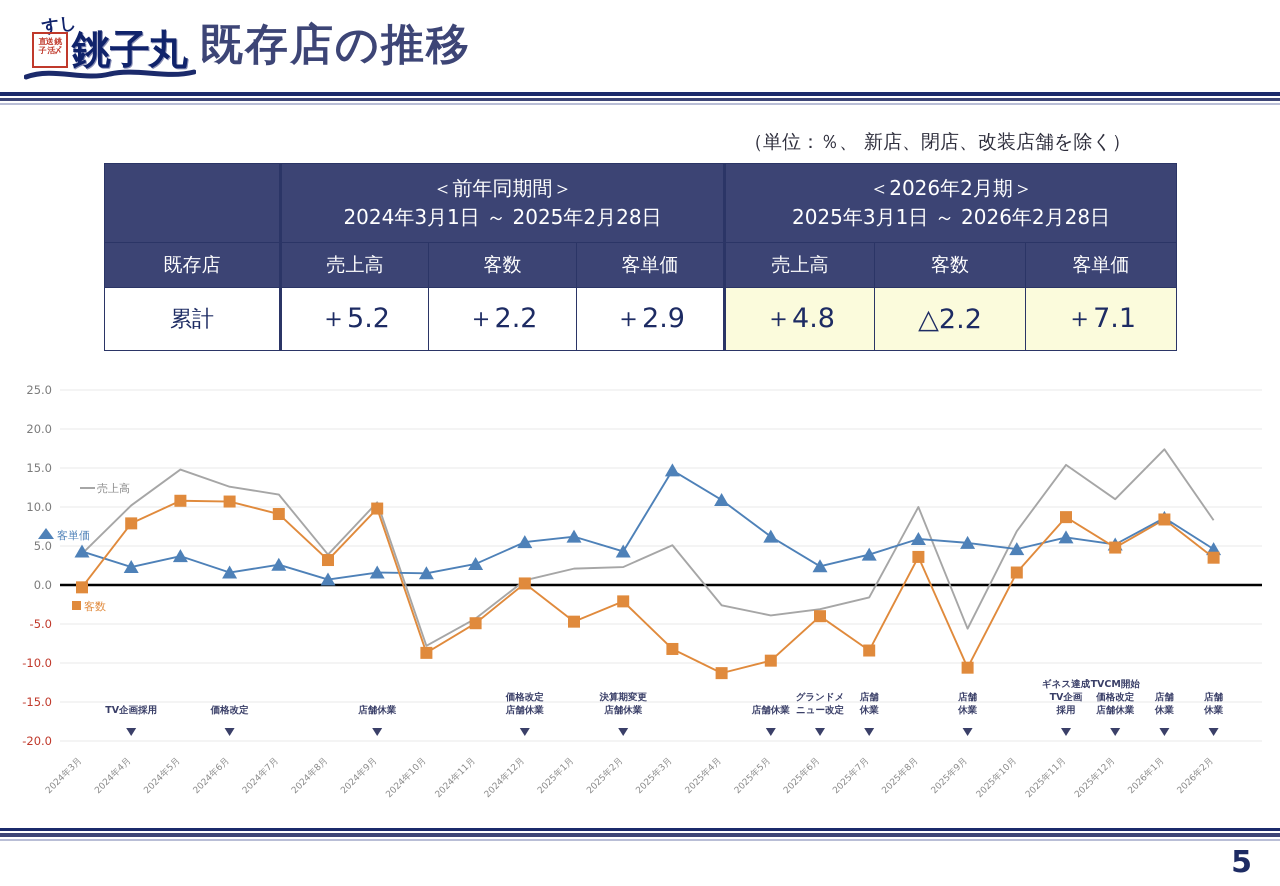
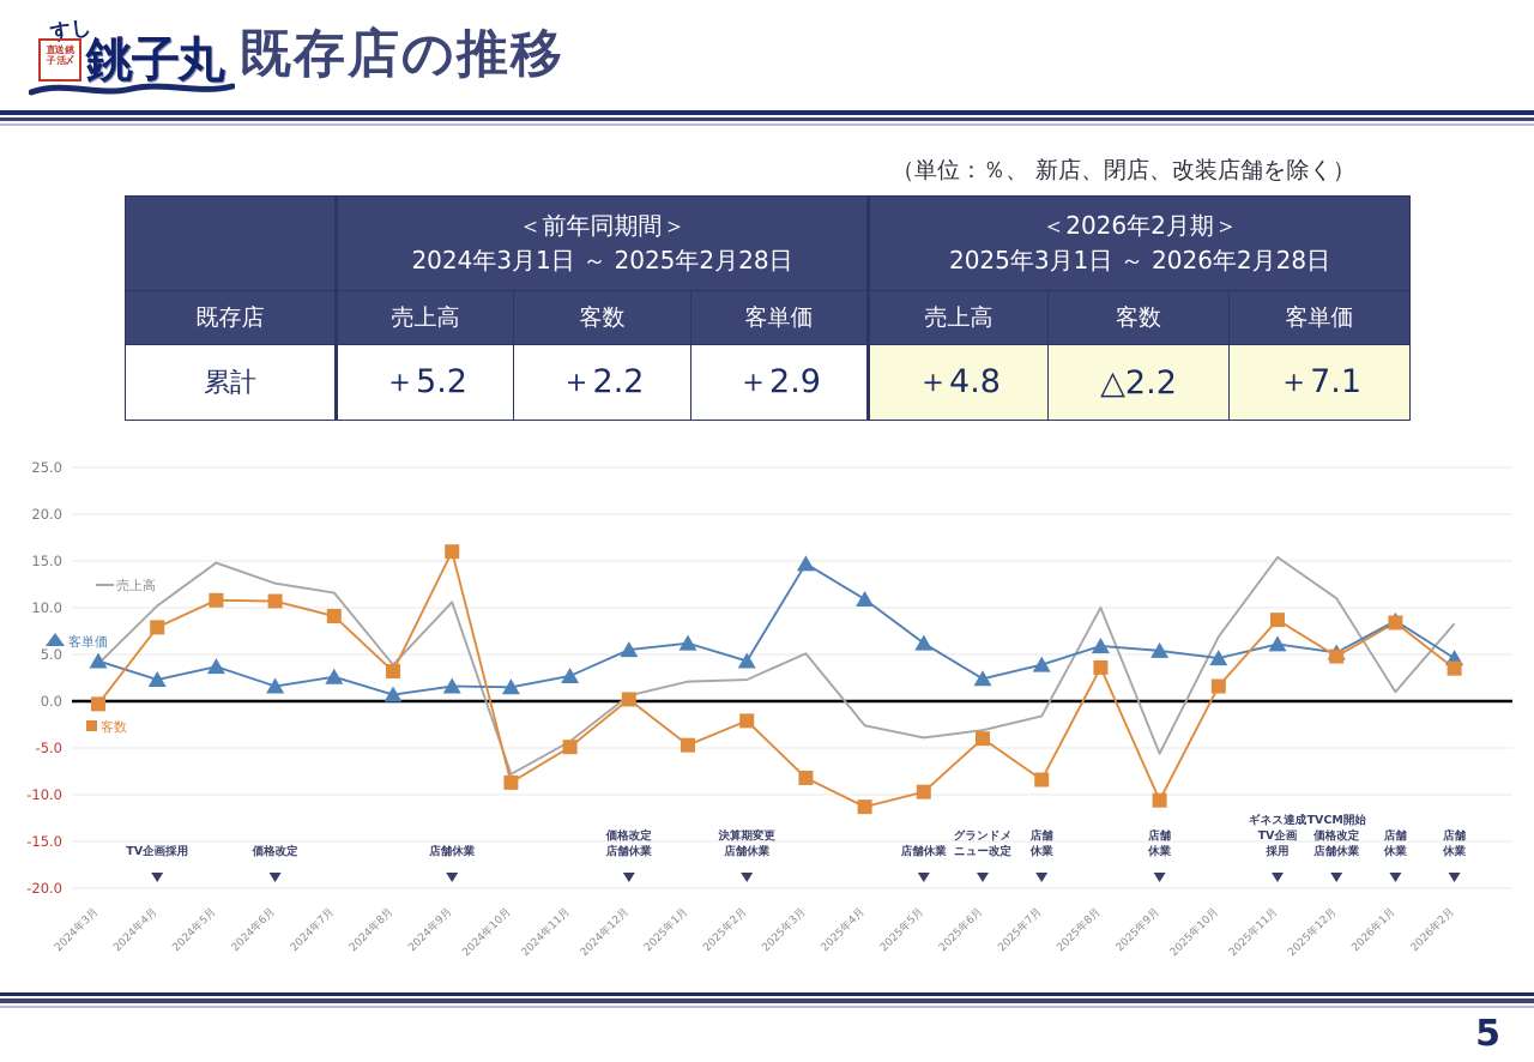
客数/2024年9月: 10 -> 16
売上高/2026年1月: 17 -> 1
